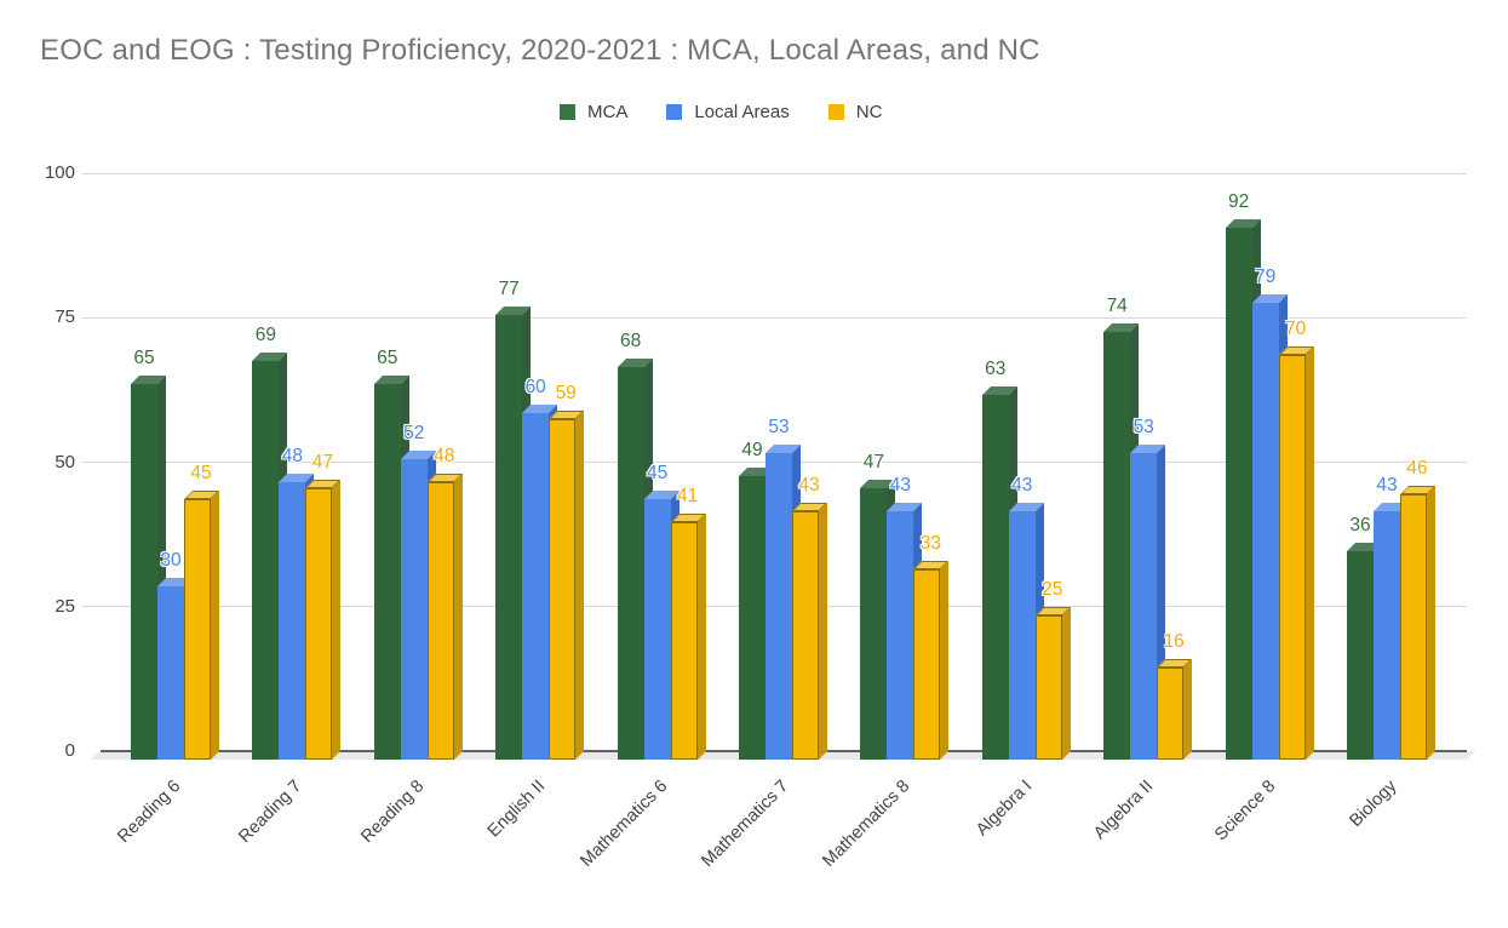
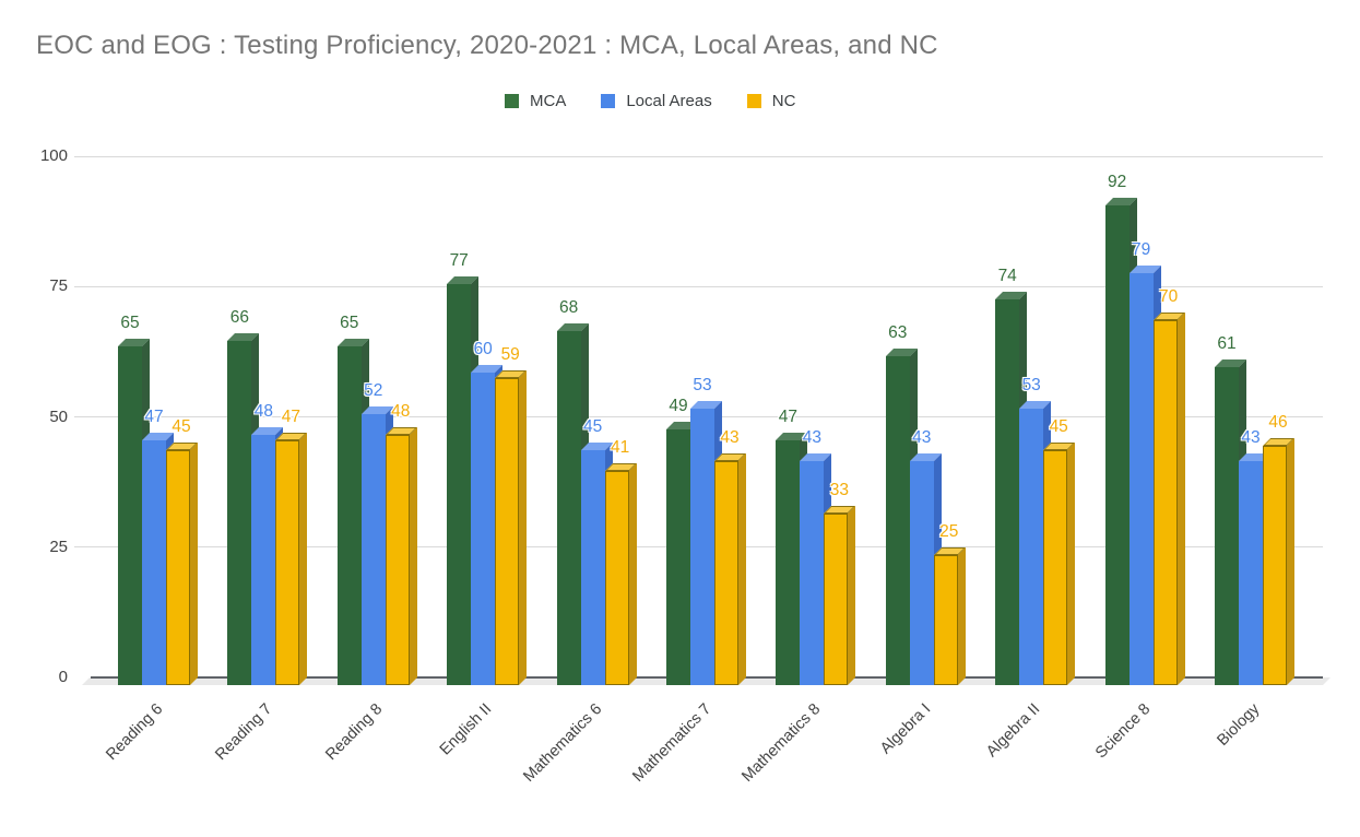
Local Areas/Reading 6: 30 -> 47
MCA/Reading 7: 69 -> 66
NC/Algebra II: 16 -> 45
MCA/Biology: 36 -> 61
